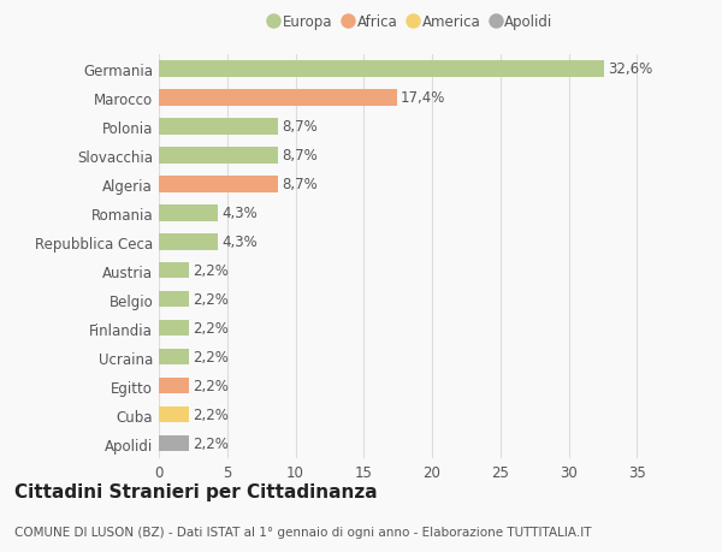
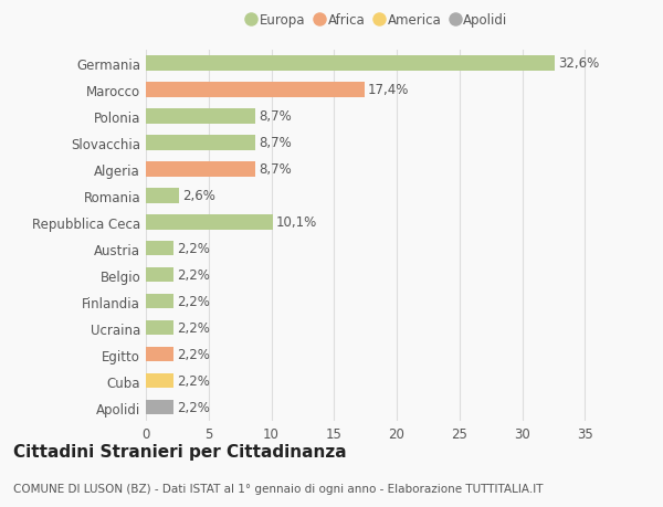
Romania: 4,3% -> 2,6%
Repubblica Ceca: 4,3% -> 10,1%
